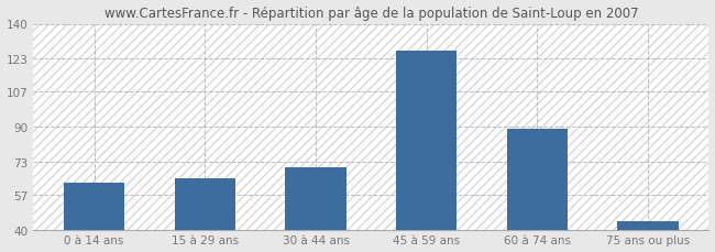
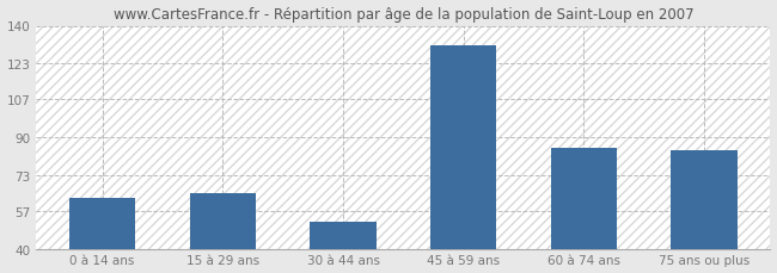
30 à 44 ans: 70 -> 52
45 à 59 ans: 127 -> 131
60 à 74 ans: 89 -> 85
75 ans ou plus: 44 -> 84
